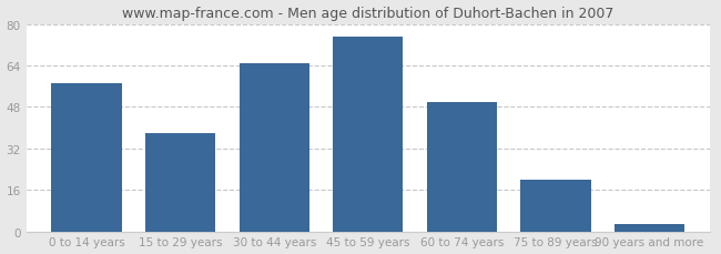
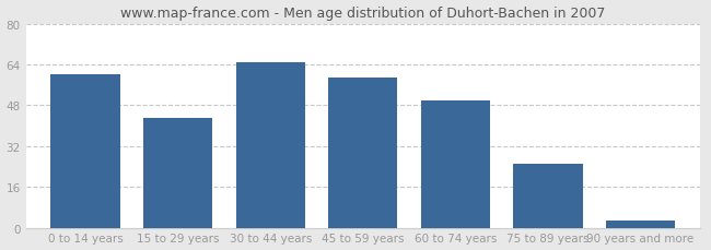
0 to 14 years: 57 -> 60
15 to 29 years: 38 -> 43
45 to 59 years: 75 -> 59
75 to 89 years: 20 -> 25
